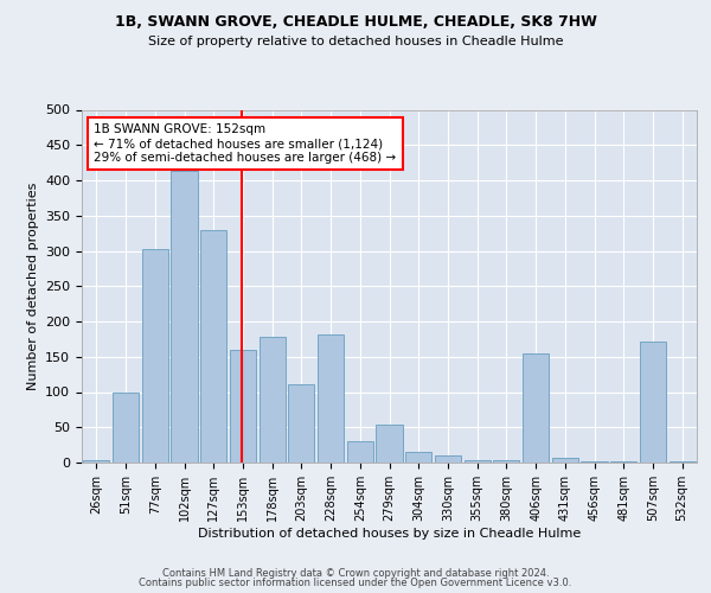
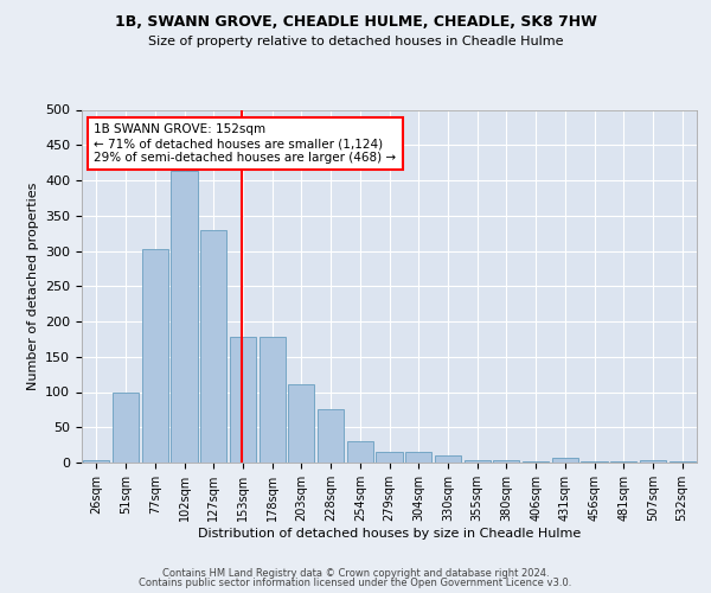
153sqm: 160 -> 178
228sqm: 182 -> 75
279sqm: 54 -> 15
406sqm: 154 -> 2
507sqm: 172 -> 3
